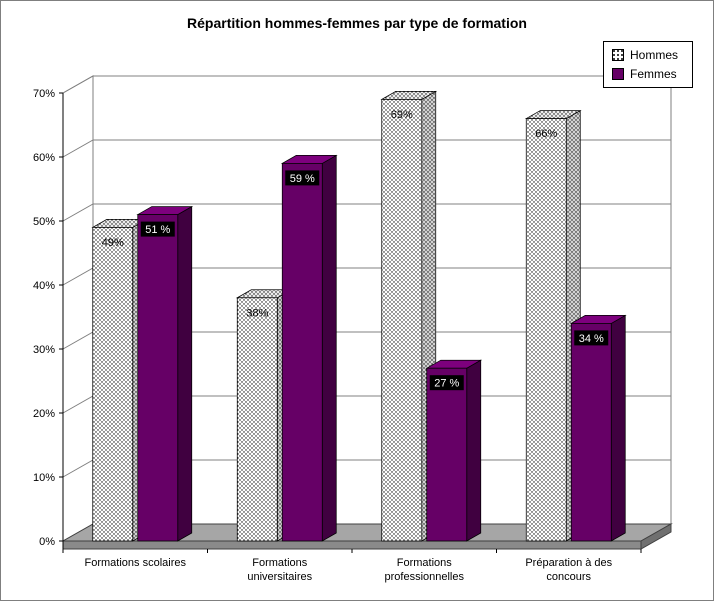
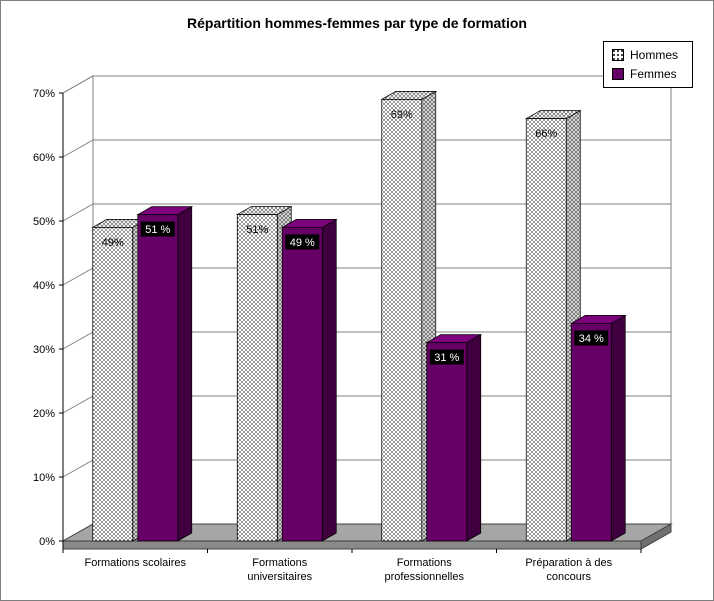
Hommes/Formations universitaires: 38% -> 51%
Femmes/Formations universitaires: 59 -> 49
Femmes/Formations professionnelles: 27 -> 31
